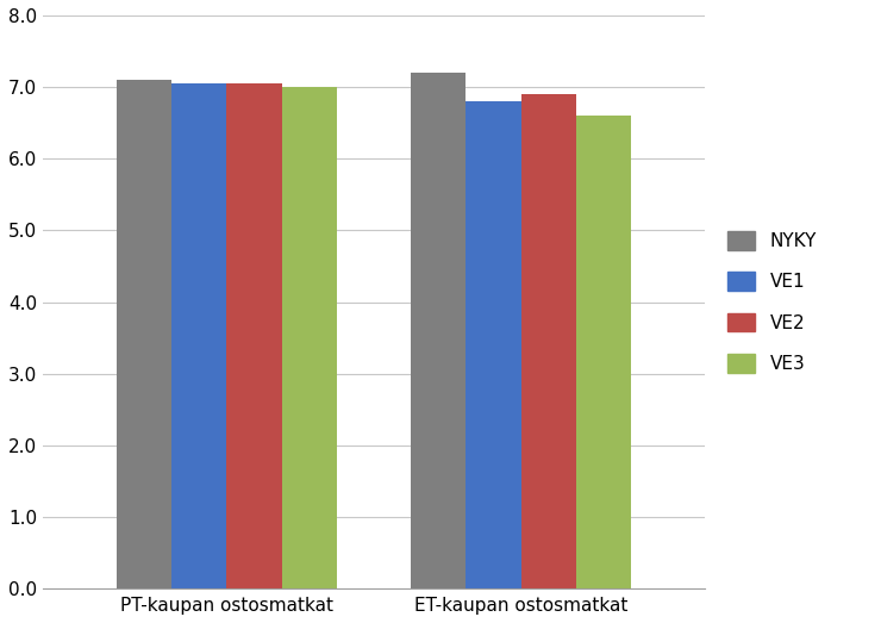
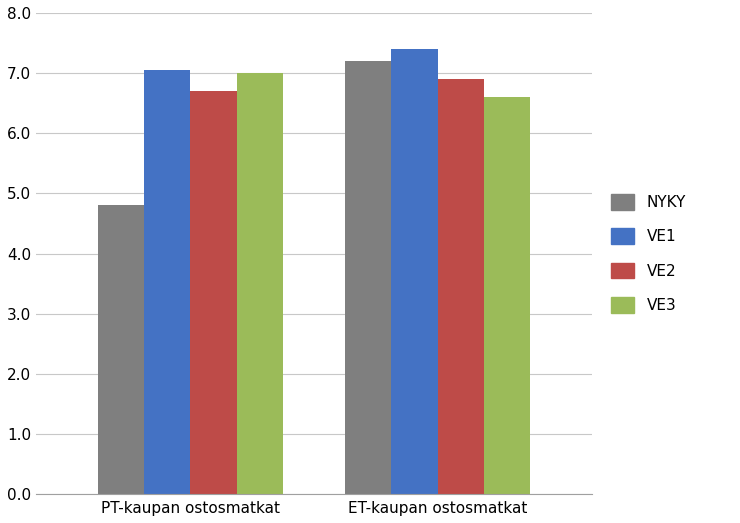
NYKY/PT-kaupan ostosmatkat: 7.1 -> 4.8
VE2/PT-kaupan ostosmatkat: 7.05 -> 6.70
VE1/ET-kaupan ostosmatkat: 6.80 -> 7.40
